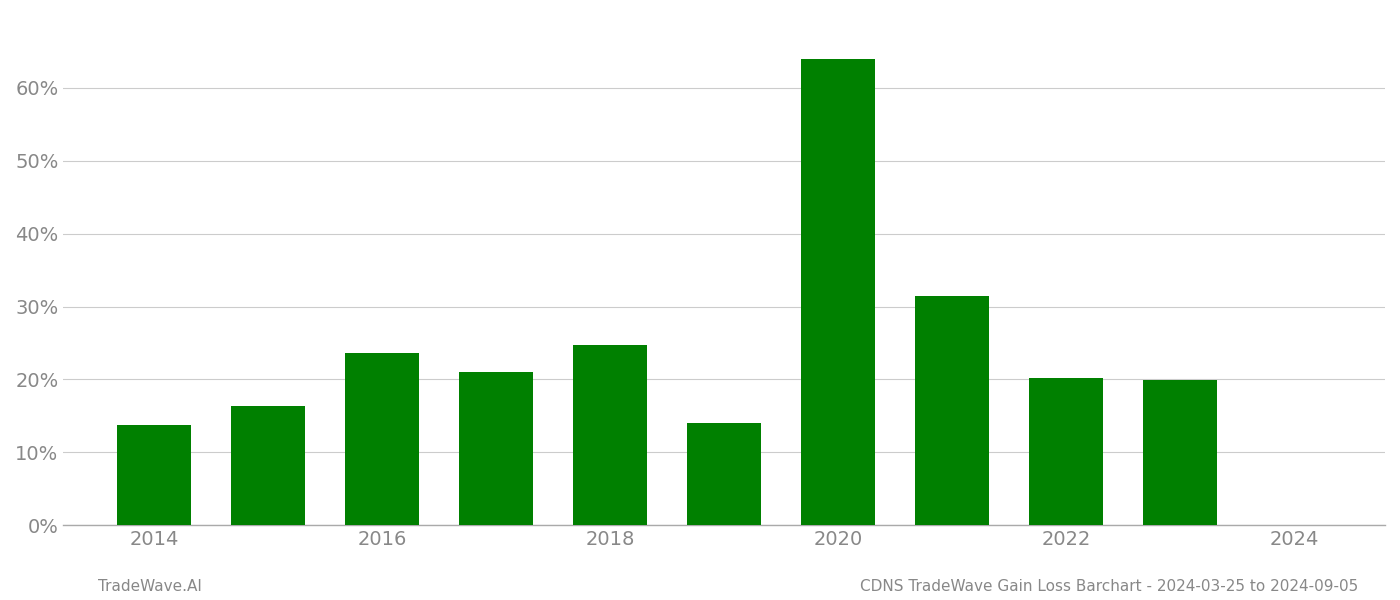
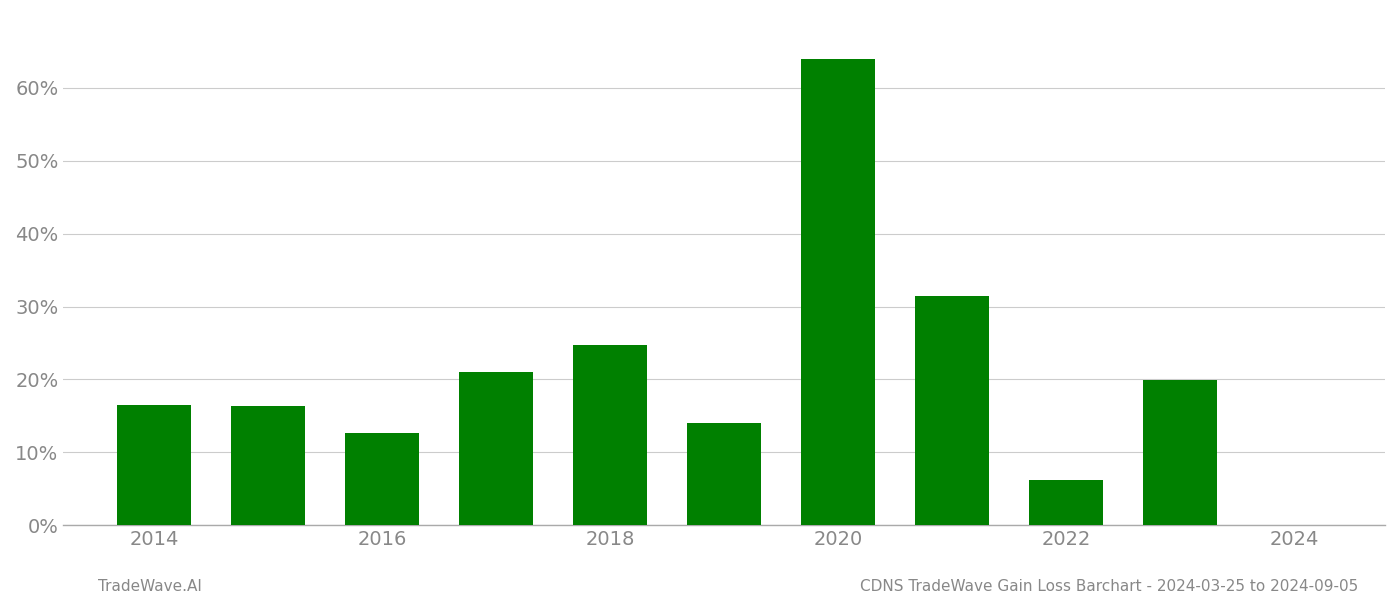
2014: 13.8% -> 16.5%
2016: 23.6% -> 12.6%
2022: 20.2% -> 6.2%
